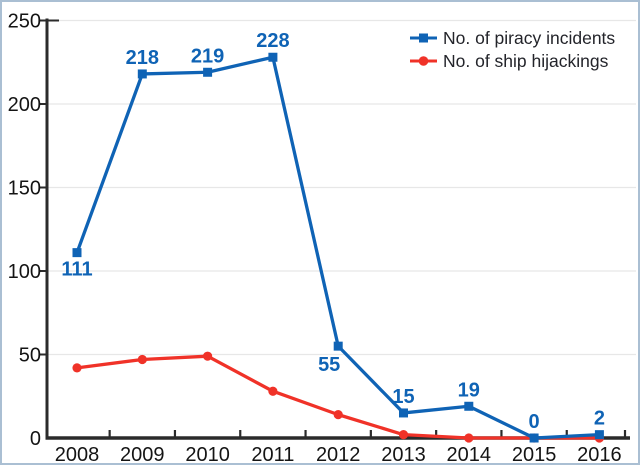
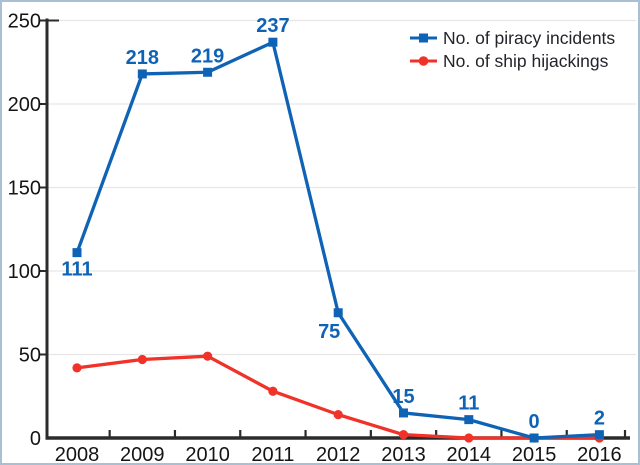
No. of piracy incidents/2011: 228 -> 237
No. of piracy incidents/2012: 55 -> 75
No. of piracy incidents/2014: 19 -> 11
